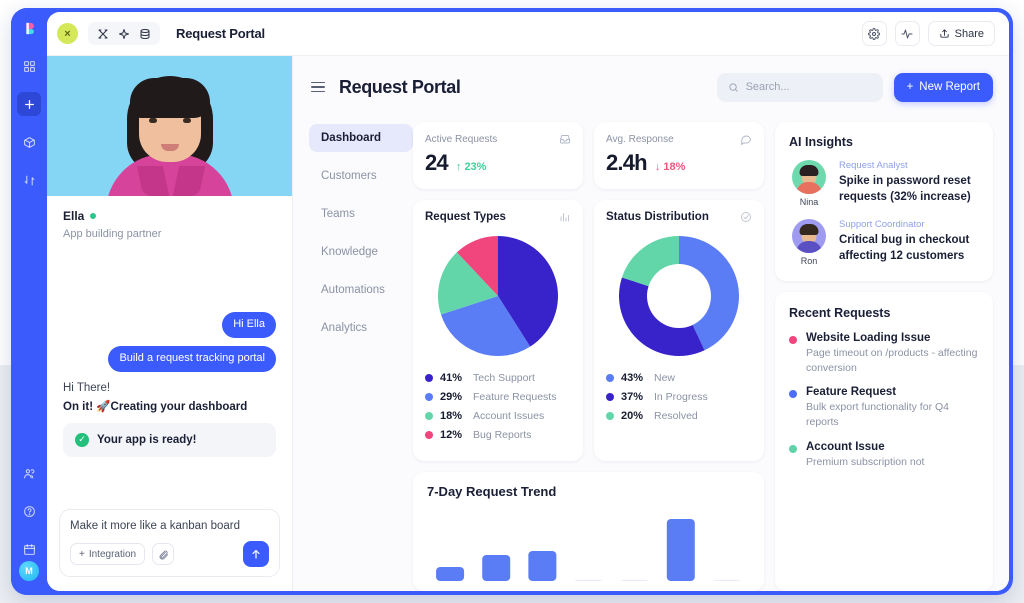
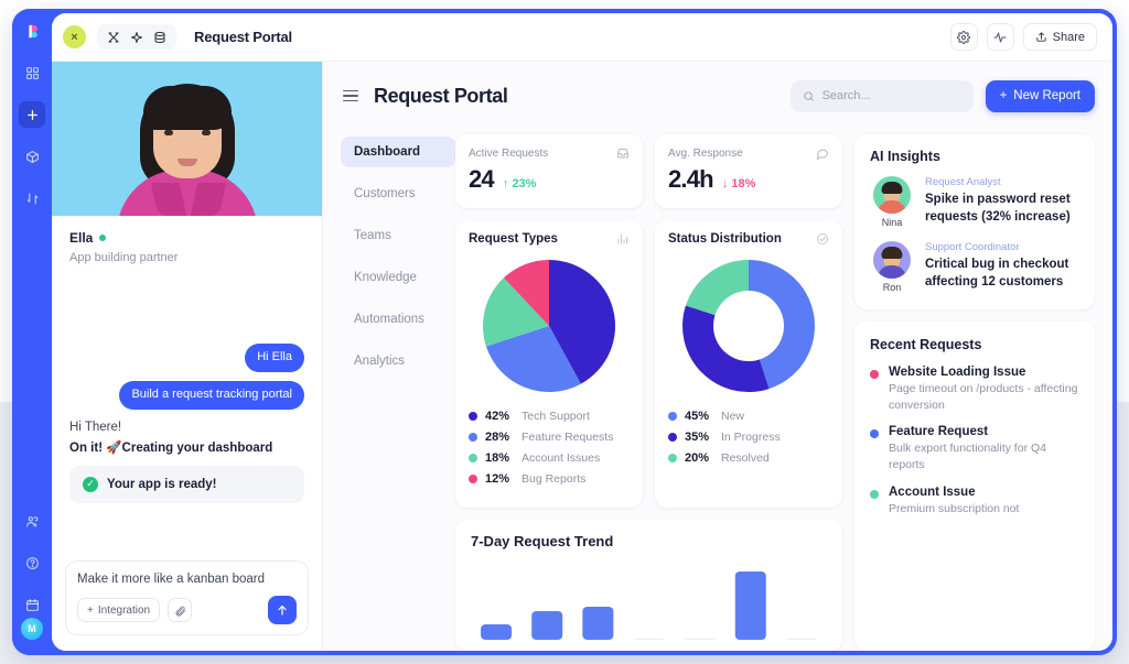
Request Types/Tech Support: 41% -> 42%
Request Types/Feature Requests: 29% -> 28%
Status Distribution/New: 43% -> 45%
Status Distribution/In Progress: 37% -> 35%
